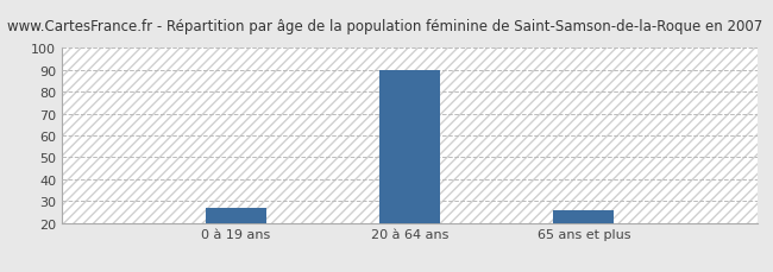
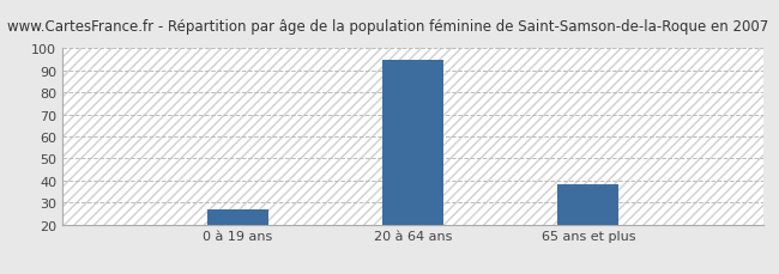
20 à 64 ans: 90 -> 95
65 ans et plus: 26 -> 38
